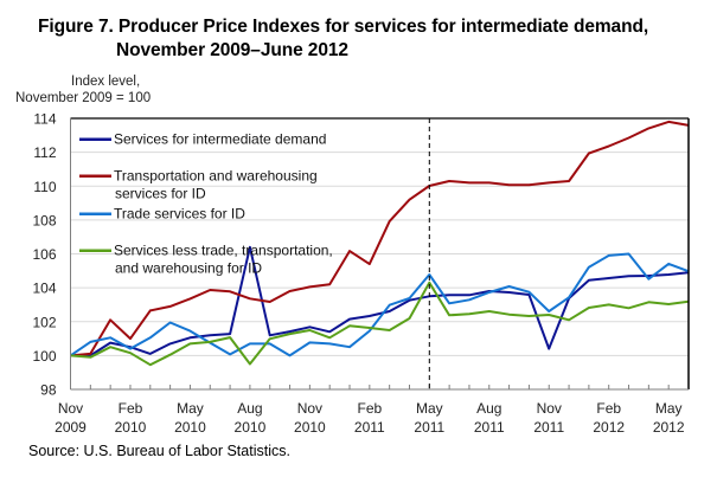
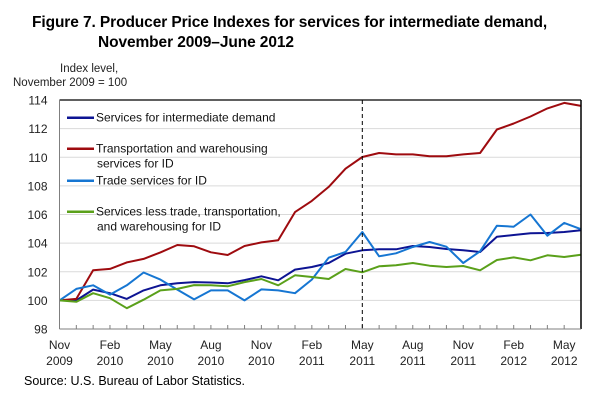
Transportation and warehousing services for ID/Feb 2010: 101.0 -> 102.2
Services for intermediate demand/Aug 2010: 106.4 -> 101.2
Services less trade, transportation, and warehousing for ID/Aug 2010: 99.5 -> 101.0
Transportation and warehousing services for ID/Feb 2011: 105.4 -> 107.0
Services less trade, transportation, and warehousing for ID/May 2011: 104.3 -> 102.0
Services for intermediate demand/Nov 2011: 100.4 -> 103.5
Trade services for ID/Feb 2012: 105.9 -> 105.2
